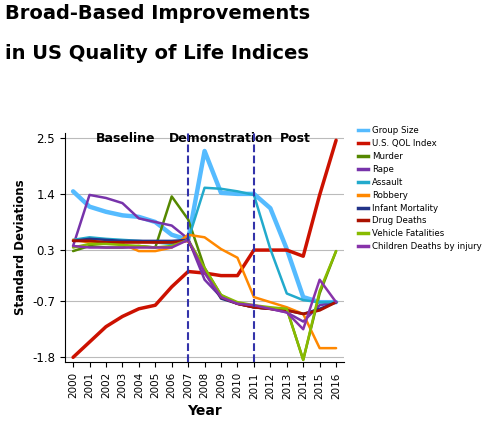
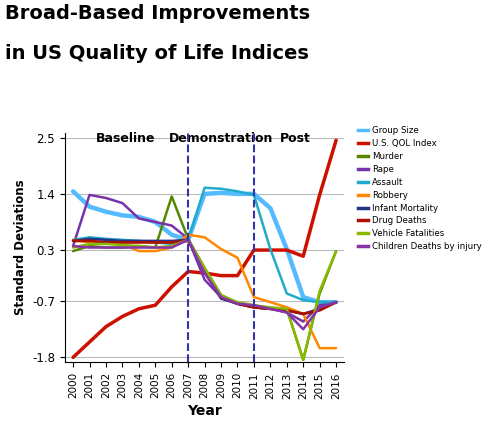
Murder/2007: 0.90 -> 0.52
Group Size/2008: 2.24 -> 1.40
Children Deaths by injury/2015: -0.28 -> -0.82
